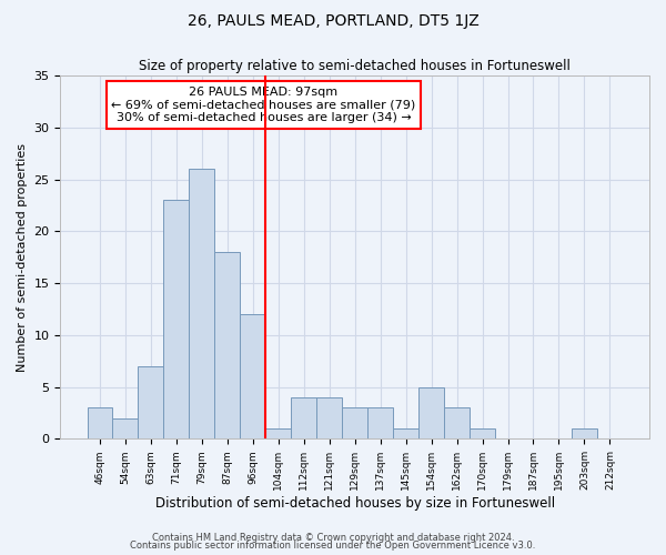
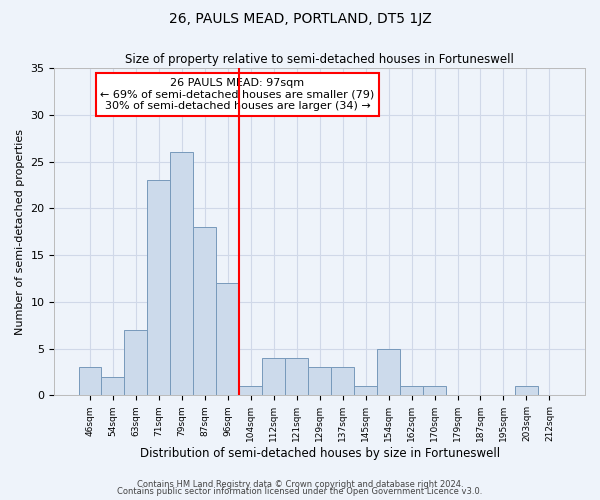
162sqm: 3 -> 1
